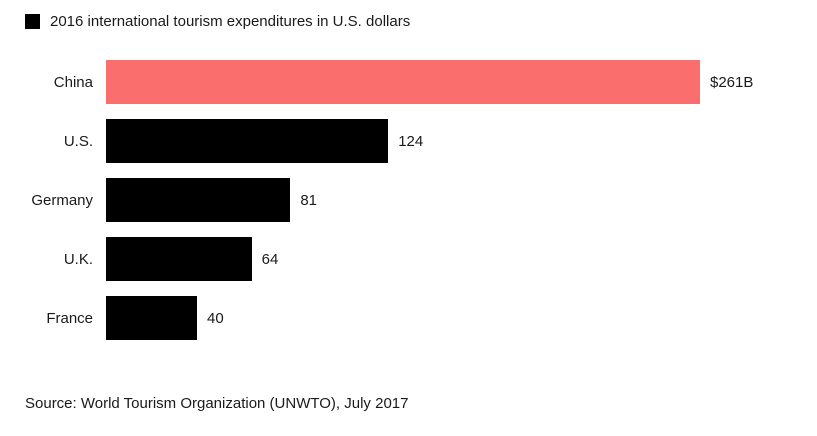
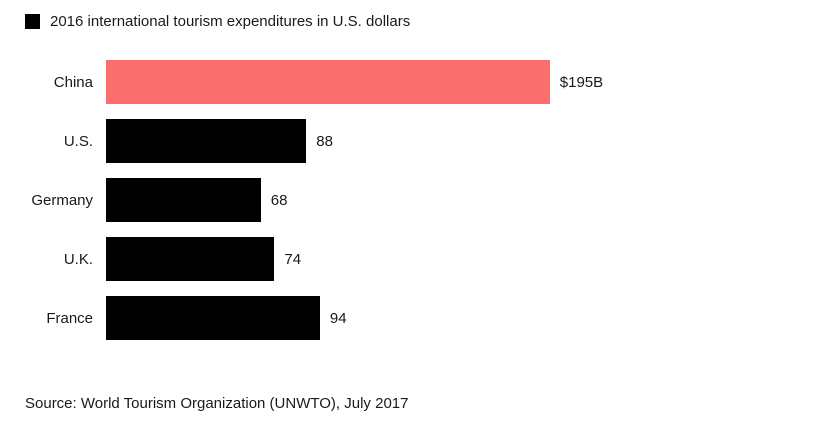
China: $261B -> $195B
U.S.: 124 -> 88
Germany: 81 -> 68
U.K.: 64 -> 74
France: 40 -> 94
